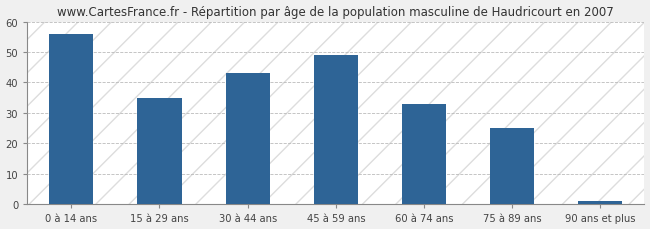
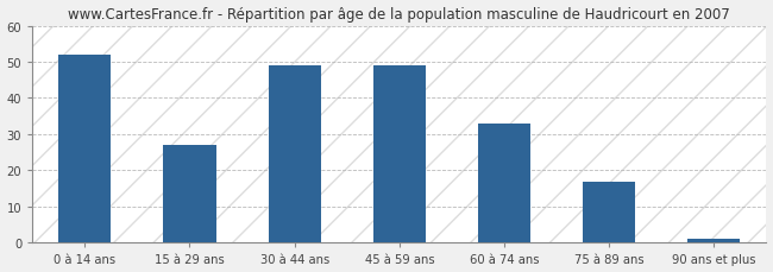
0 à 14 ans: 56 -> 52
15 à 29 ans: 35 -> 27
30 à 44 ans: 43 -> 49
75 à 89 ans: 25 -> 17
